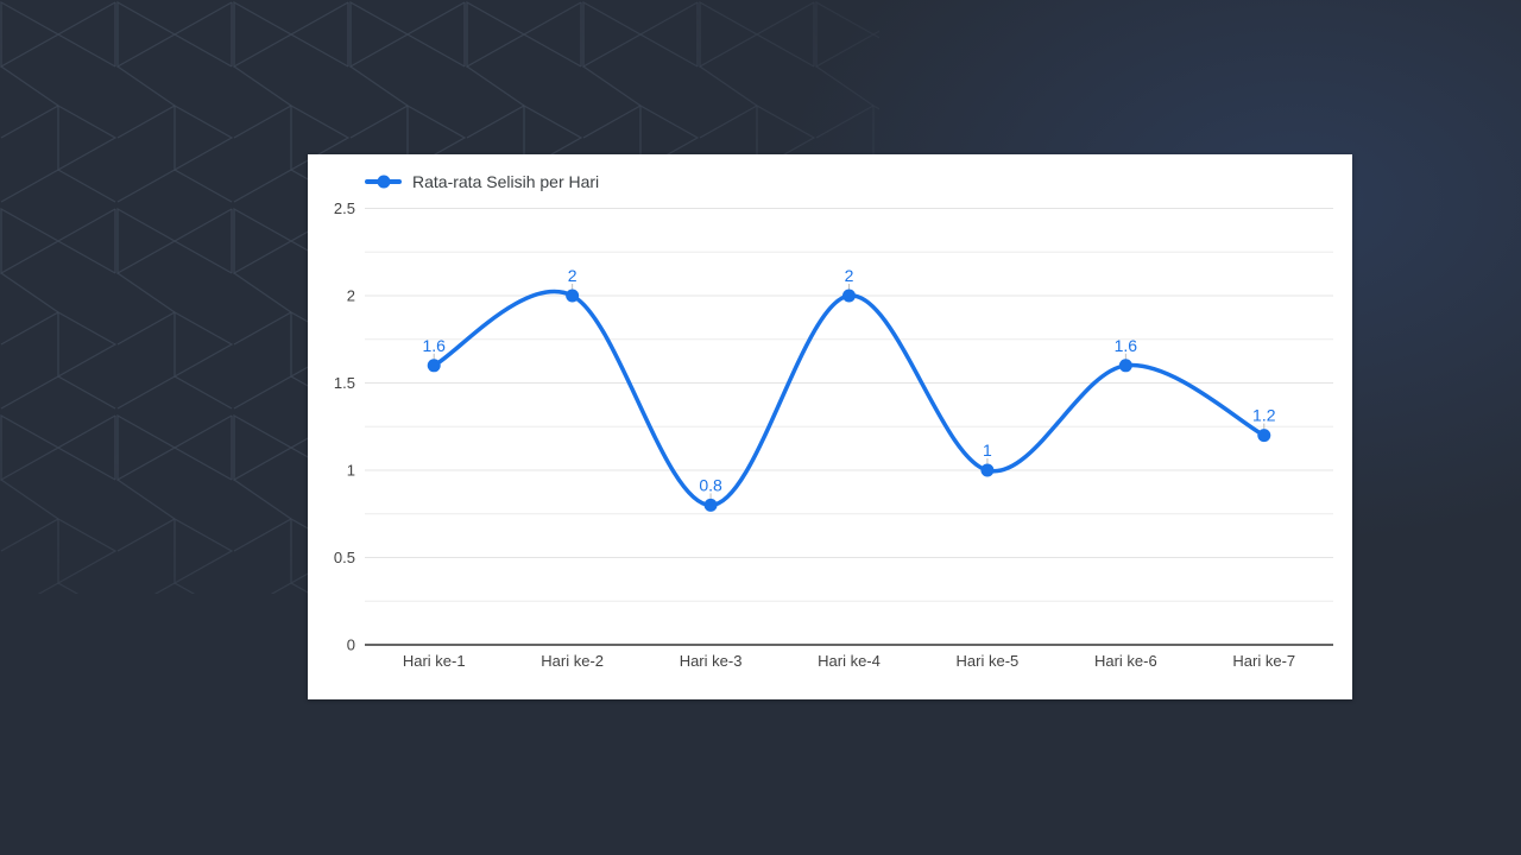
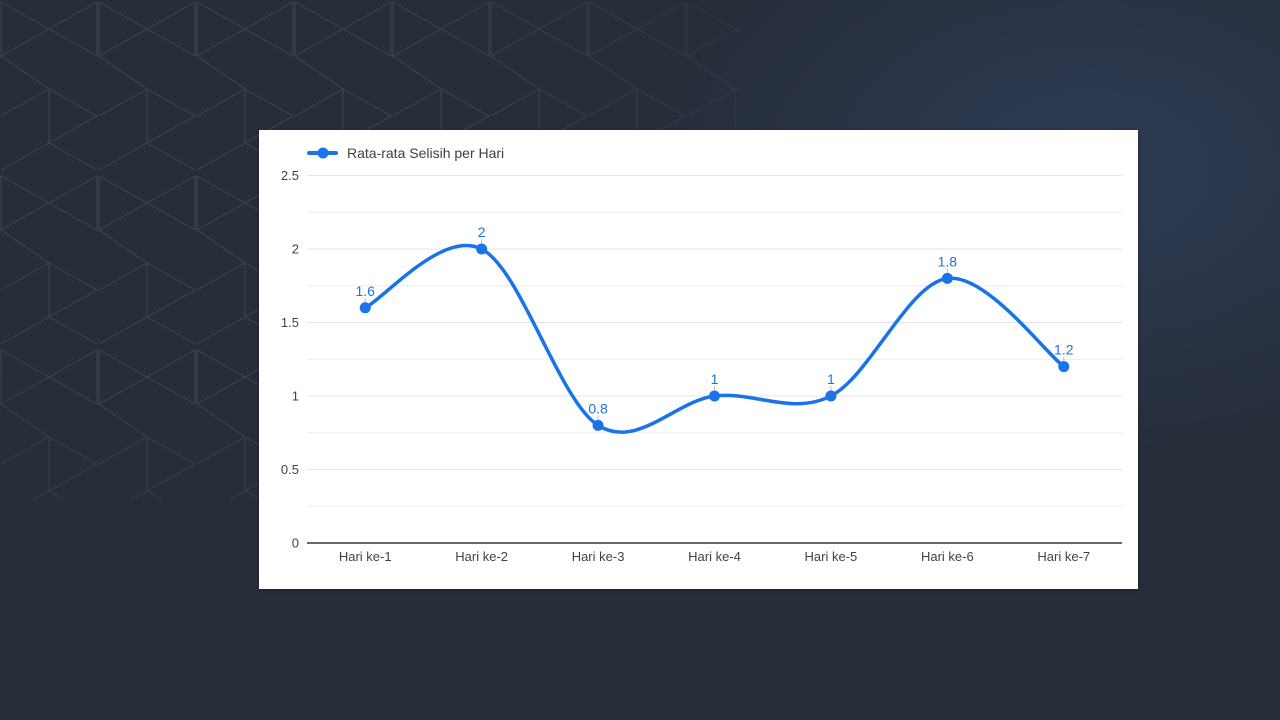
Hari ke-4: 2 -> 1
Hari ke-6: 1.6 -> 1.8
